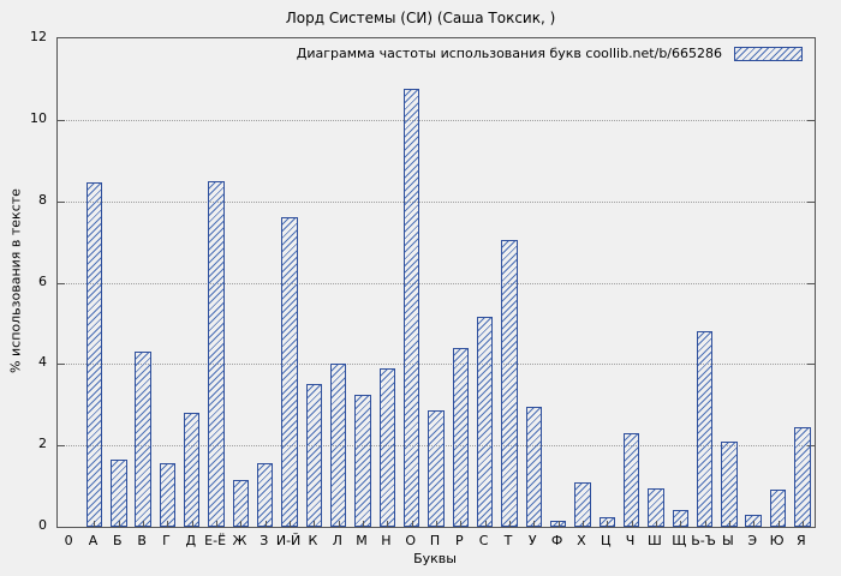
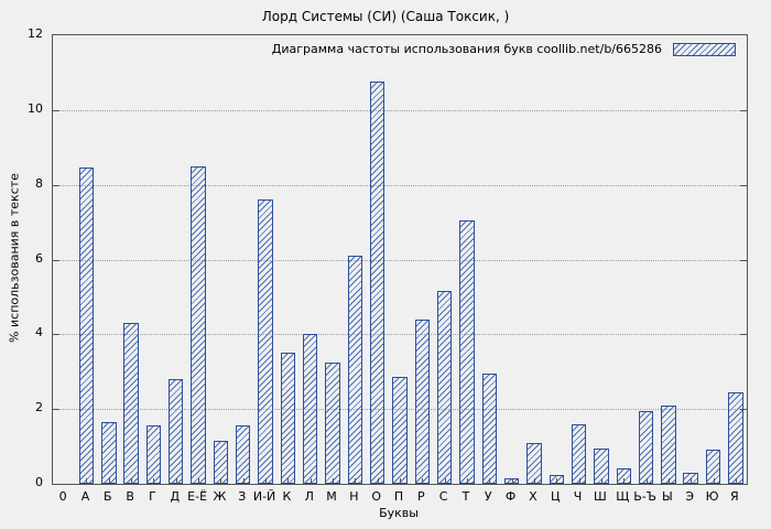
Н: 3.9 -> 6.1
Ч: 2.3 -> 1.6
Ь-Ъ: 4.8 -> 1.9
